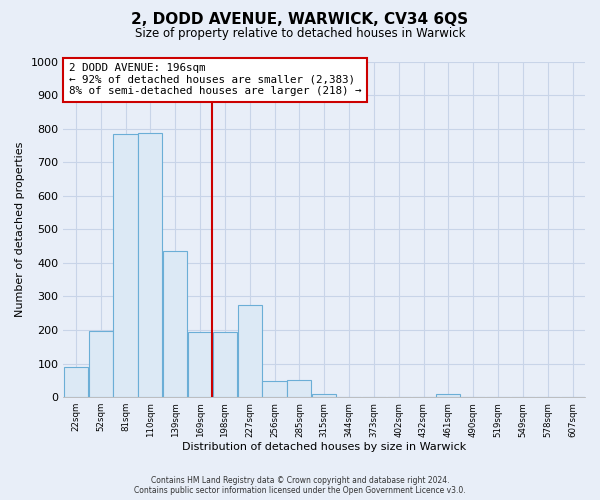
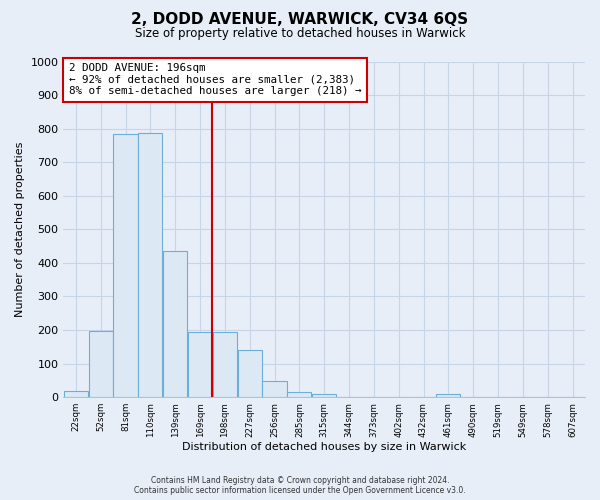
22sqm: 90 -> 18
227sqm: 275 -> 140
285sqm: 50 -> 15
